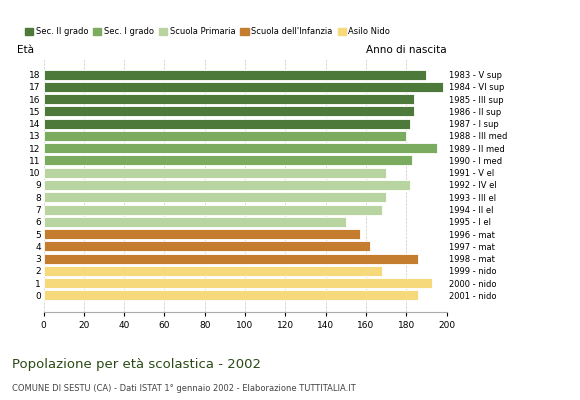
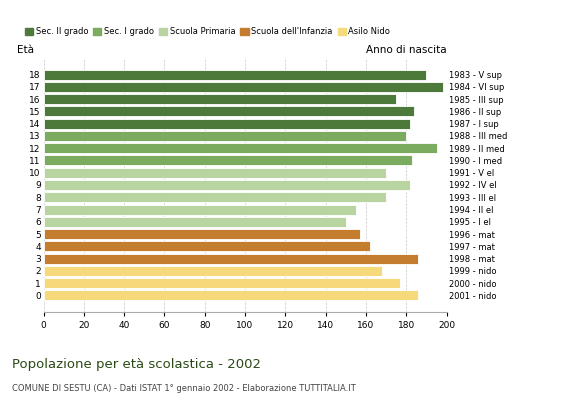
16: 184 -> 175
7: 168 -> 155
1: 193 -> 177
